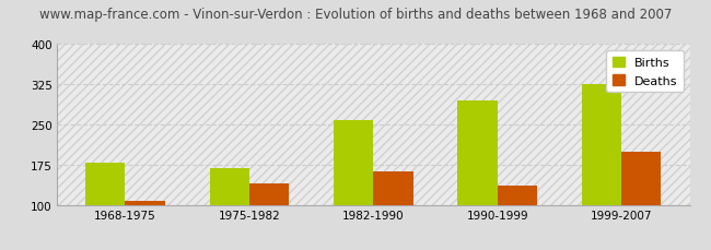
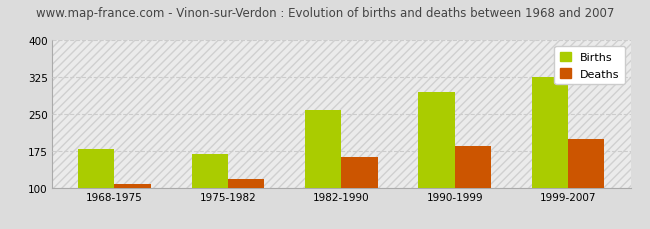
Deaths/1975-1982: 140 -> 118
Deaths/1990-1999: 135 -> 185
